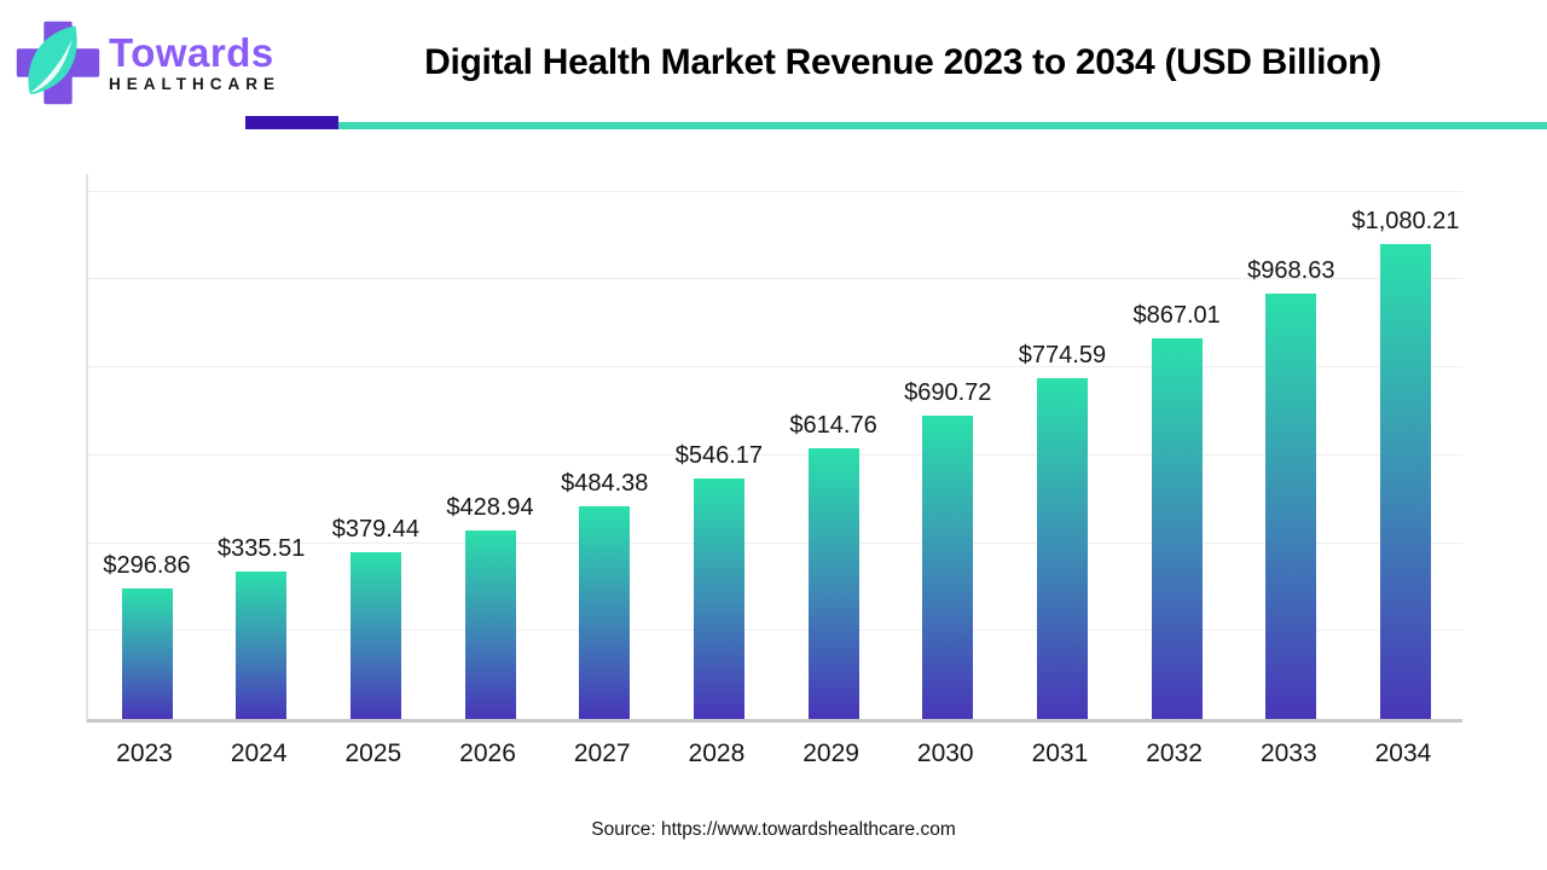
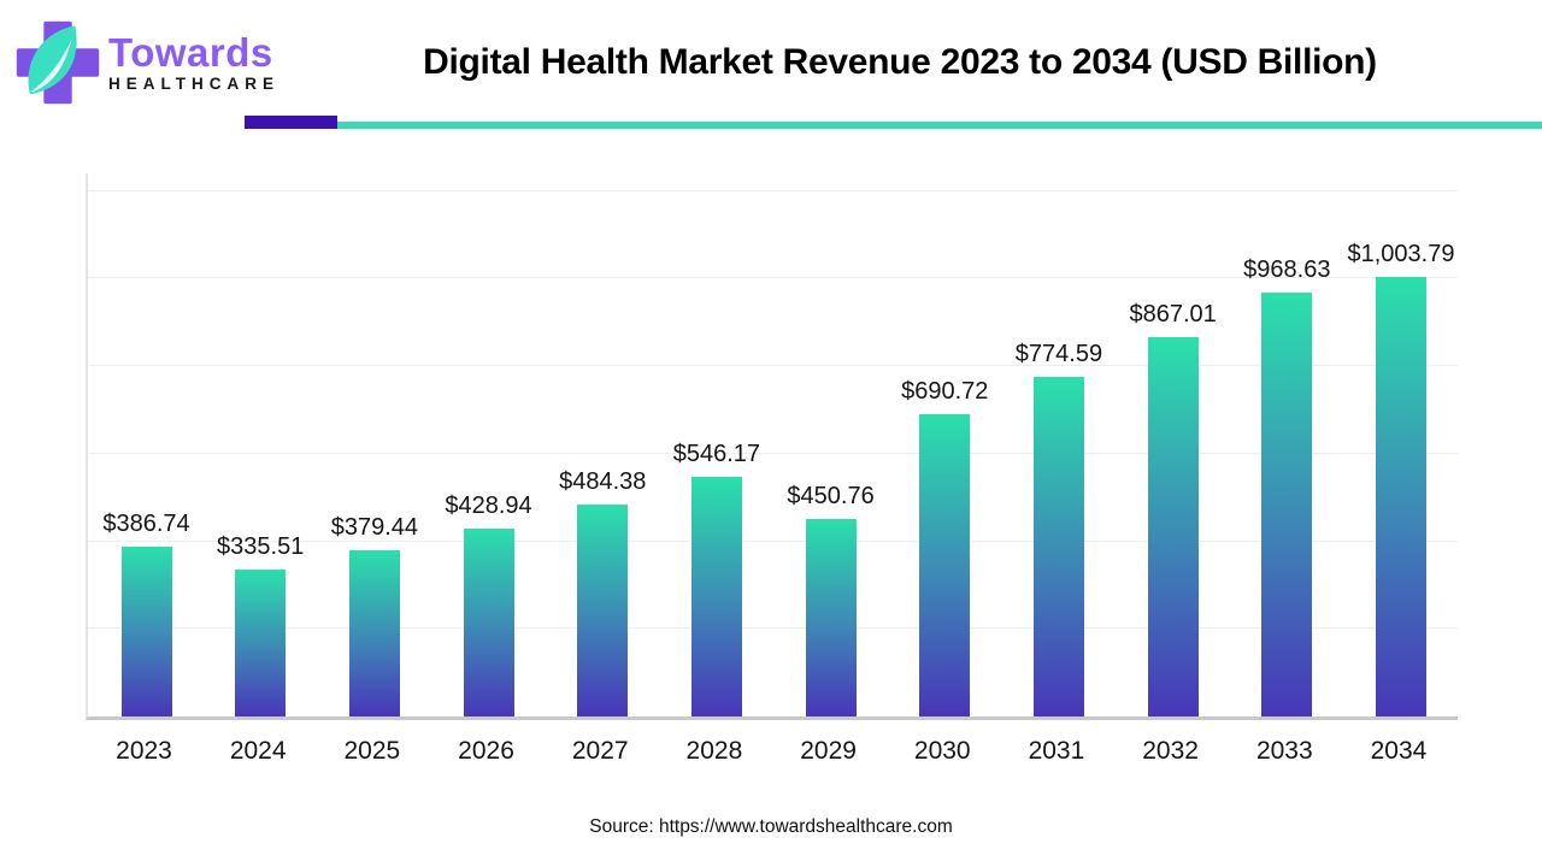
2023: $296.86 -> $386.74
2029: $614.76 -> $450.76
2034: $1,080.21 -> $1,003.79
